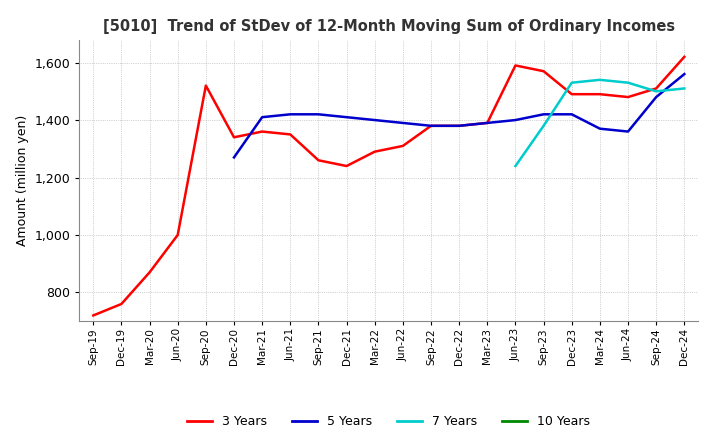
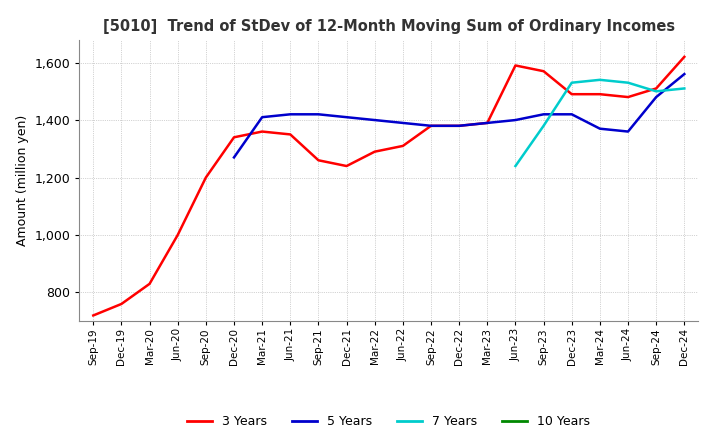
3 Years/Mar-20: 870 -> 830
3 Years/Sep-20: 1,520 -> 1,200
